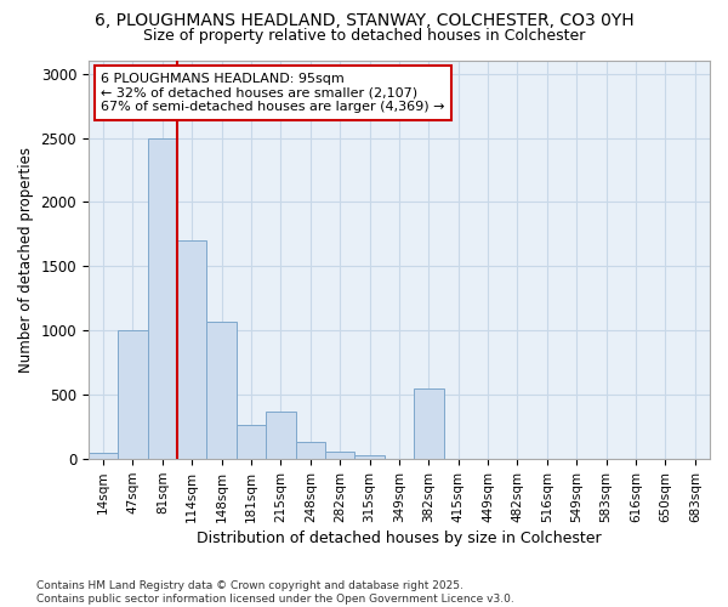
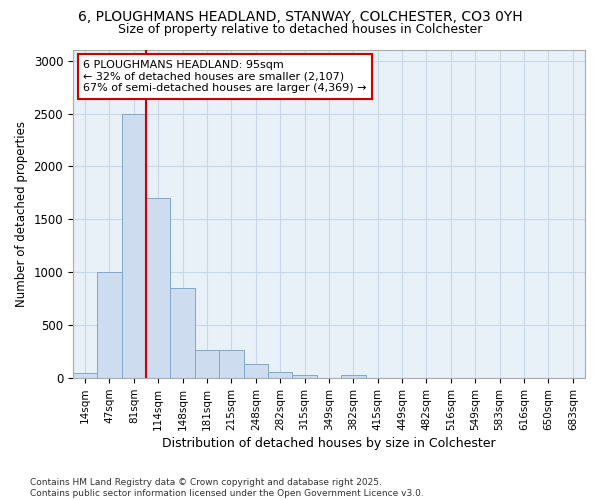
148sqm: 1070 -> 850
215sqm: 370 -> 270
382sqm: 550 -> 30
